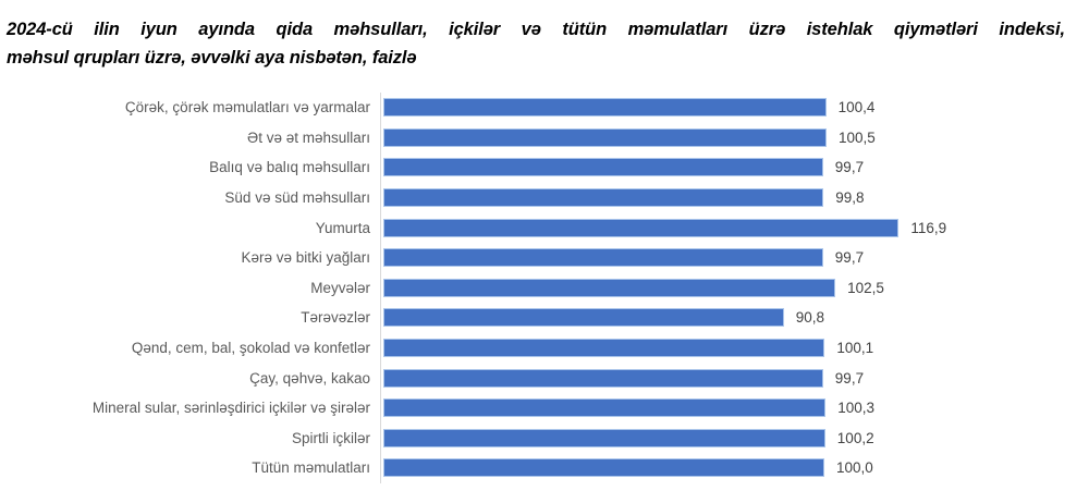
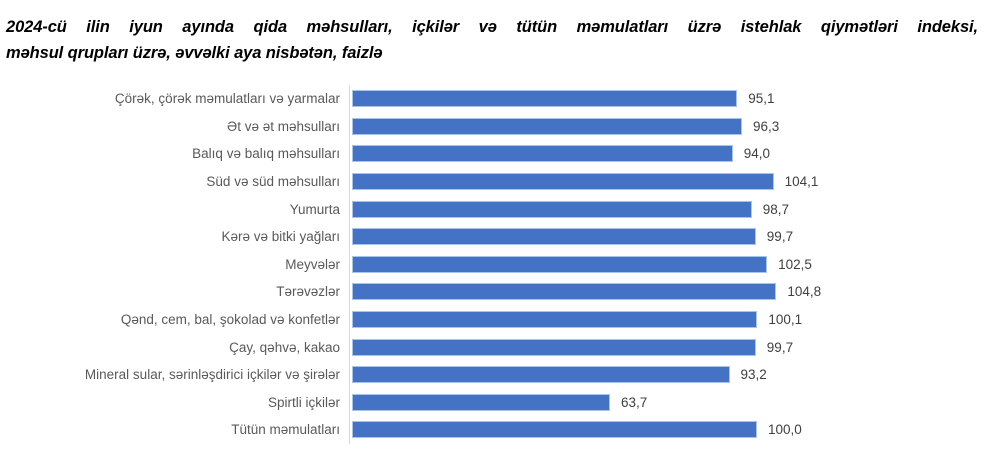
Çörək, çörək məmulatları və yarmalar: 100,4 -> 95,1
Ət və ət məhsulları: 100,5 -> 96,3
Balıq və balıq məhsulları: 99,7 -> 94,0
Süd və süd məhsulları: 99,8 -> 104,1
Yumurta: 116,9 -> 98,7
Tərəvəzlər: 90,8 -> 104,8
Mineral sular, sərinləşdirici içkilər və şirələr: 100,3 -> 93,2
Spirtli içkilər: 100,2 -> 63,7
